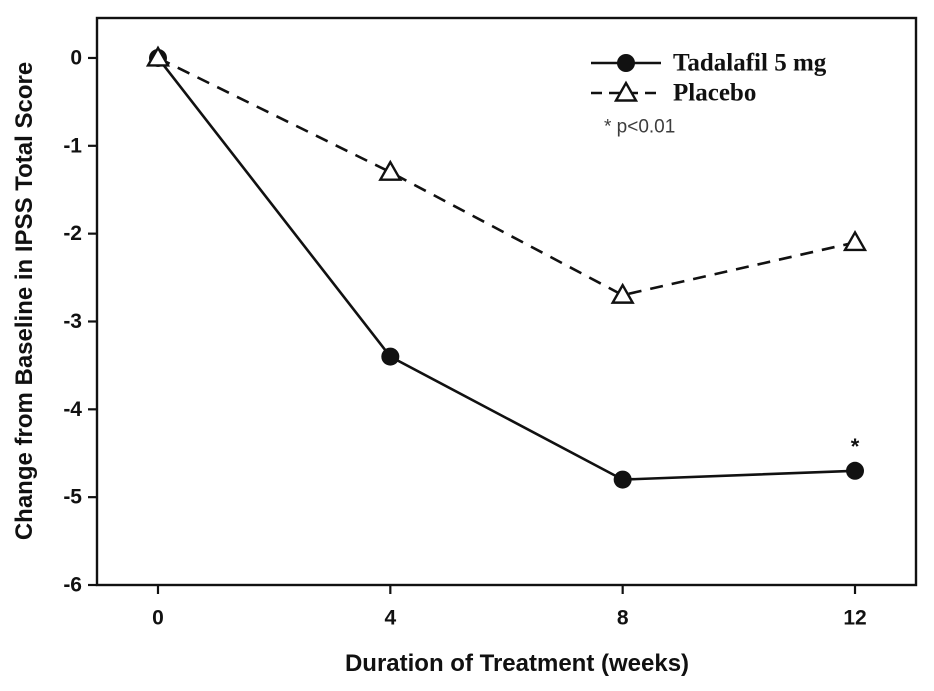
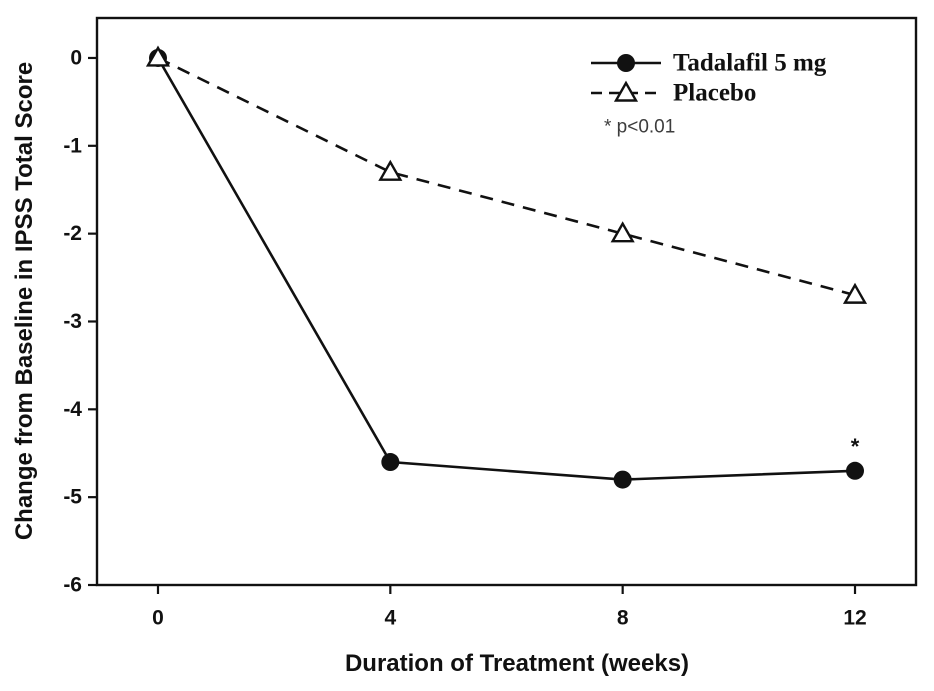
Tadalafil 5 mg/4: -3.4 -> -4.6
Placebo/8: -2.7 -> -2.0
Placebo/12: -2.1 -> -2.7
